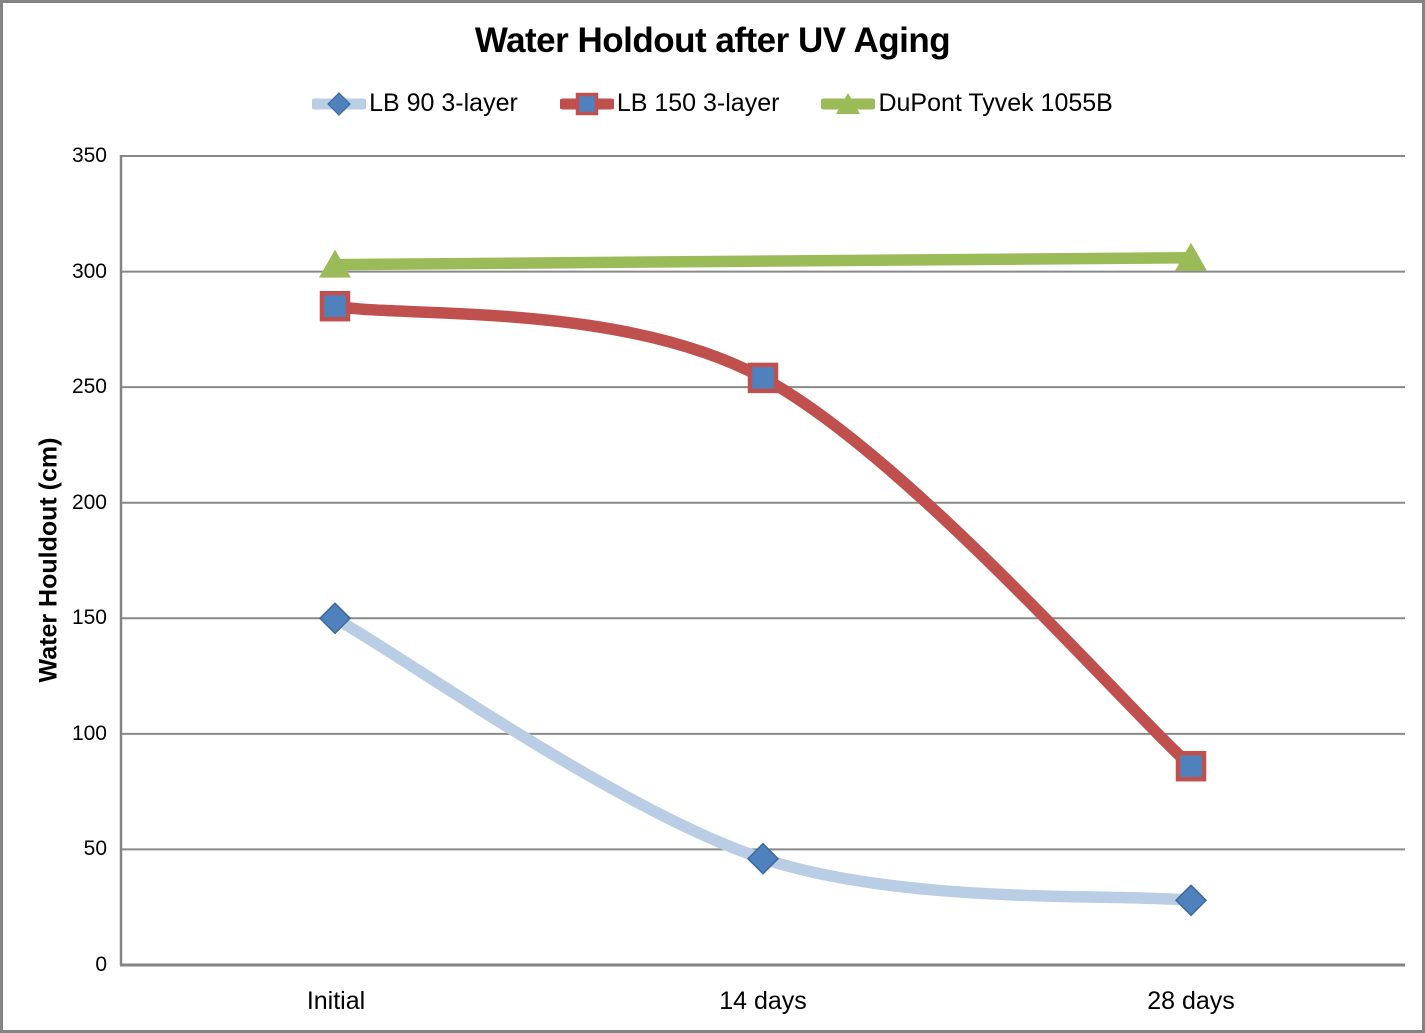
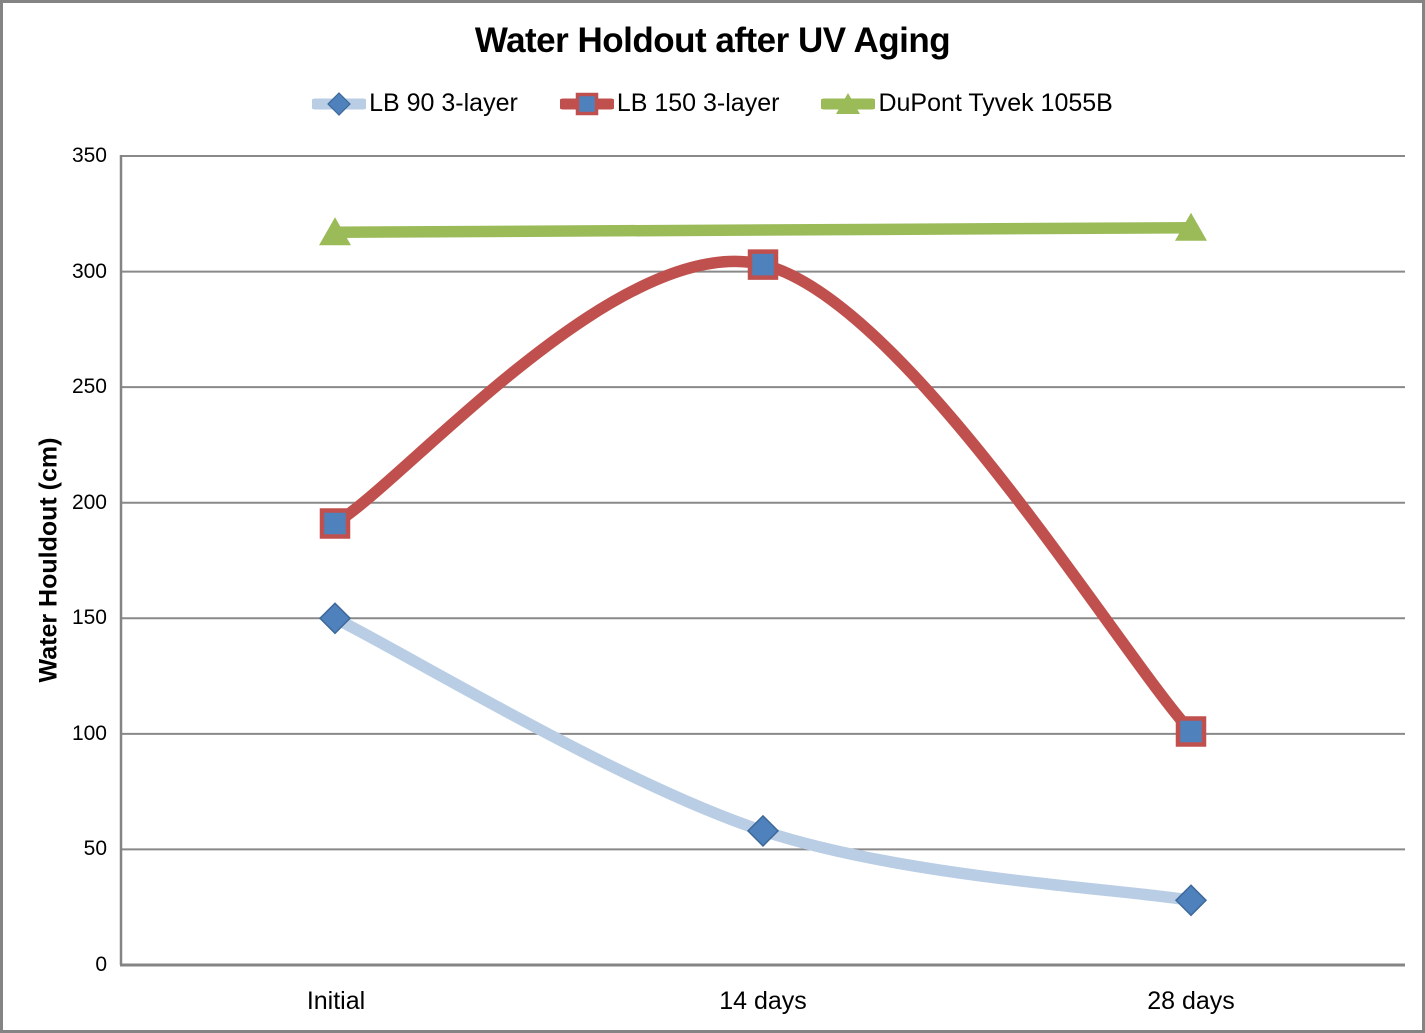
LB 150 3-layer/Initial: 285 -> 191
DuPont Tyvek 1055B/Initial: 303 -> 317
LB 90 3-layer/14 days: 46 -> 58
LB 150 3-layer/14 days: 254 -> 303
LB 150 3-layer/28 days: 86 -> 101
DuPont Tyvek 1055B/28 days: 306 -> 319
